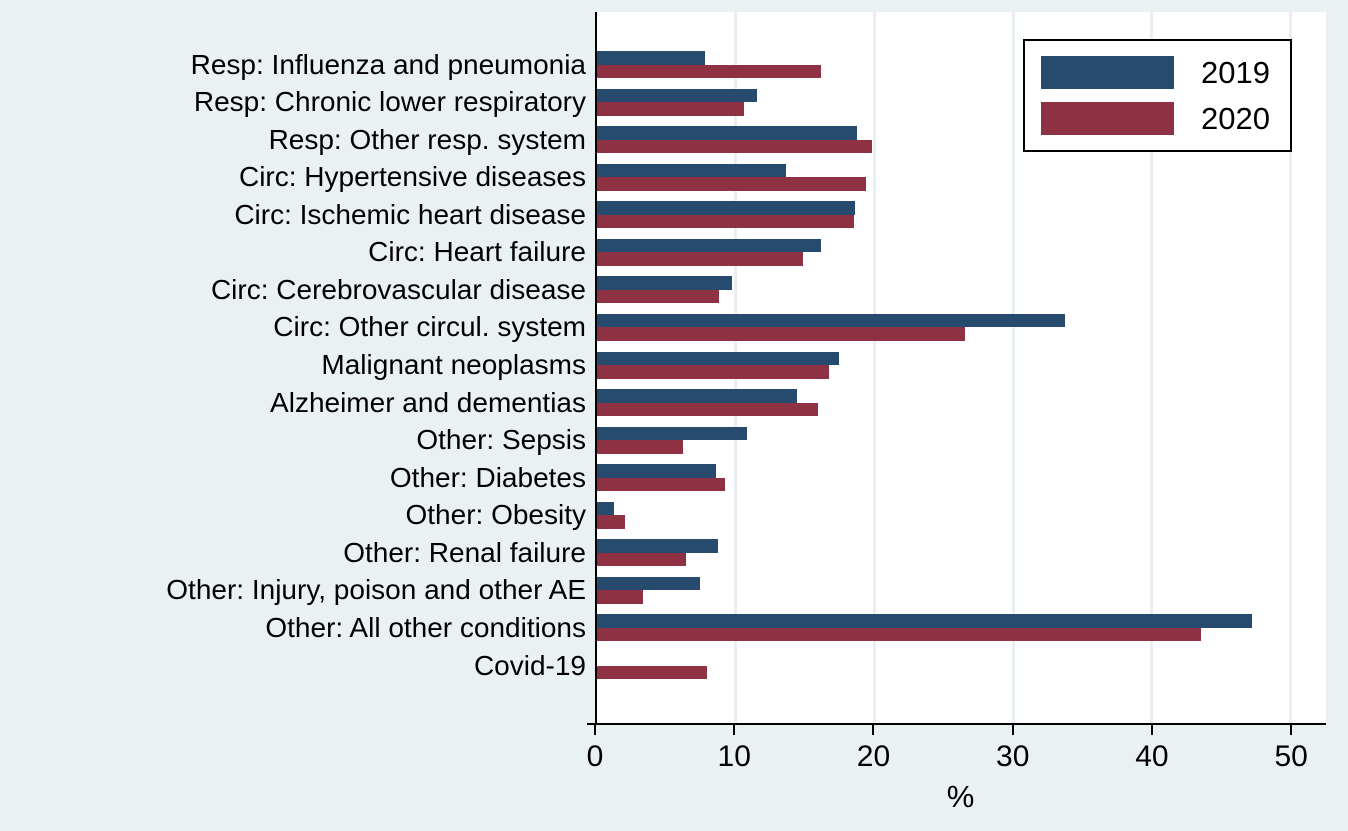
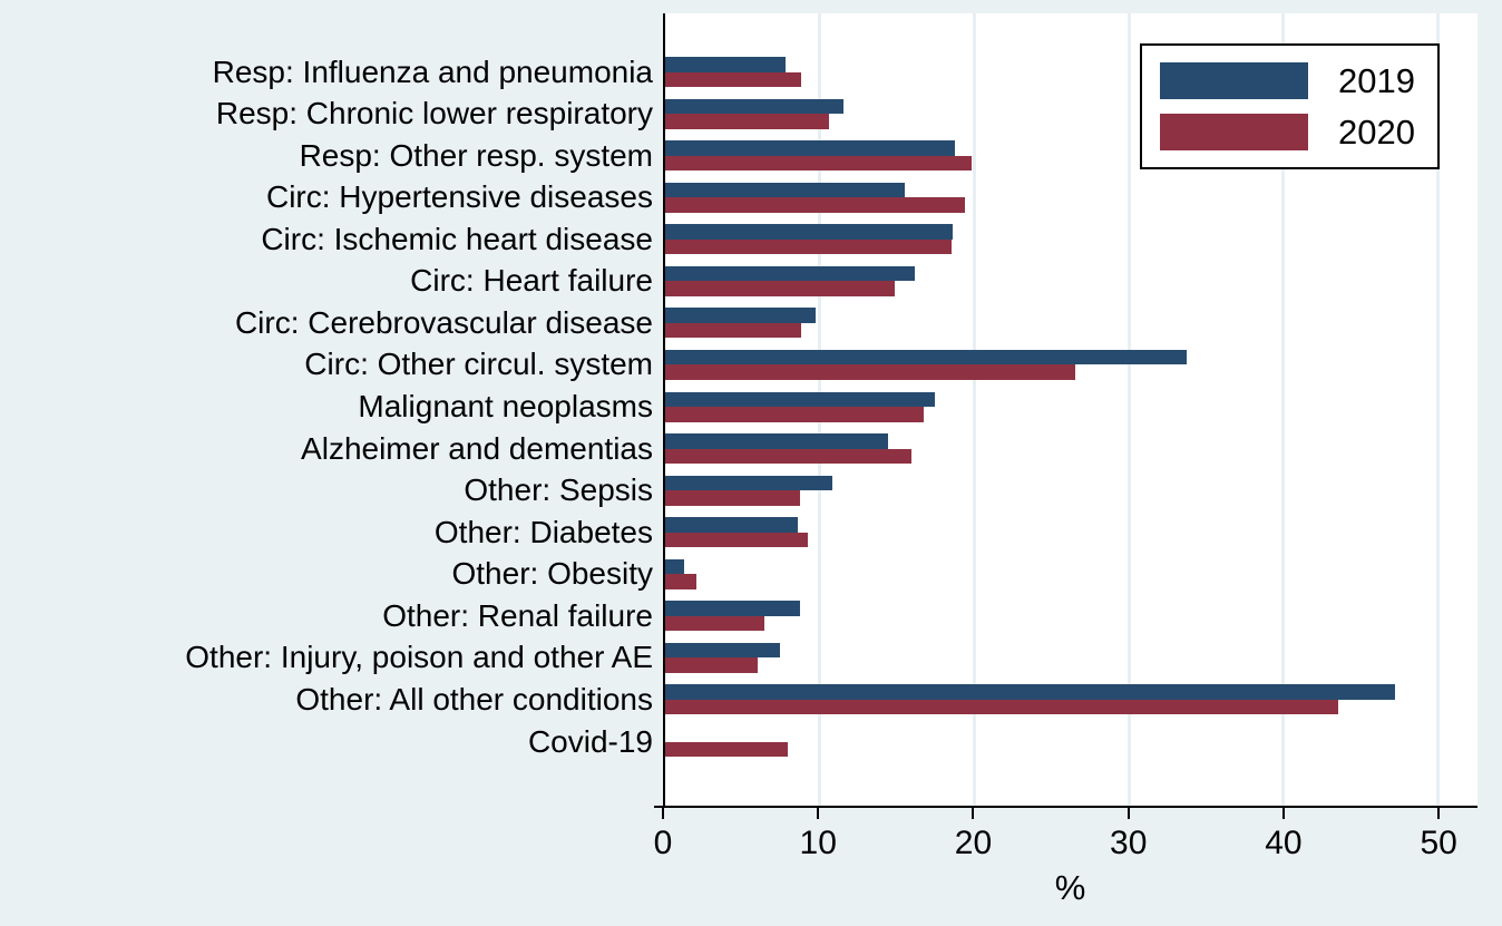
2020/Resp: Influenza and pneumonia: 16.1 -> 8.8
2019/Circ: Hypertensive diseases: 13.6 -> 15.5
2020/Other: Sepsis: 6.2 -> 8.7
2020/Other: Injury, poison and other AE: 3.3 -> 6.0
